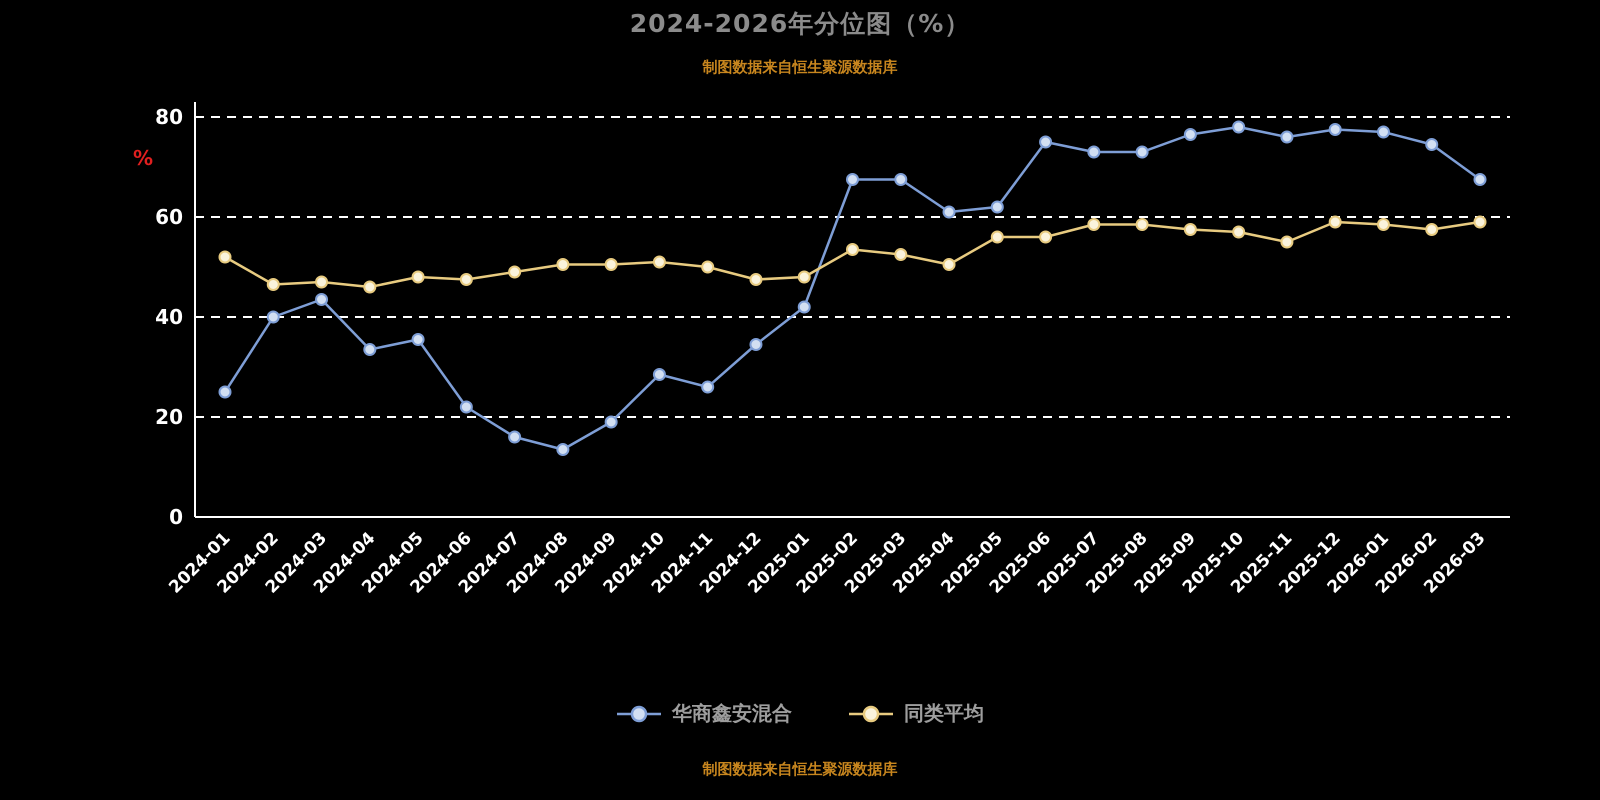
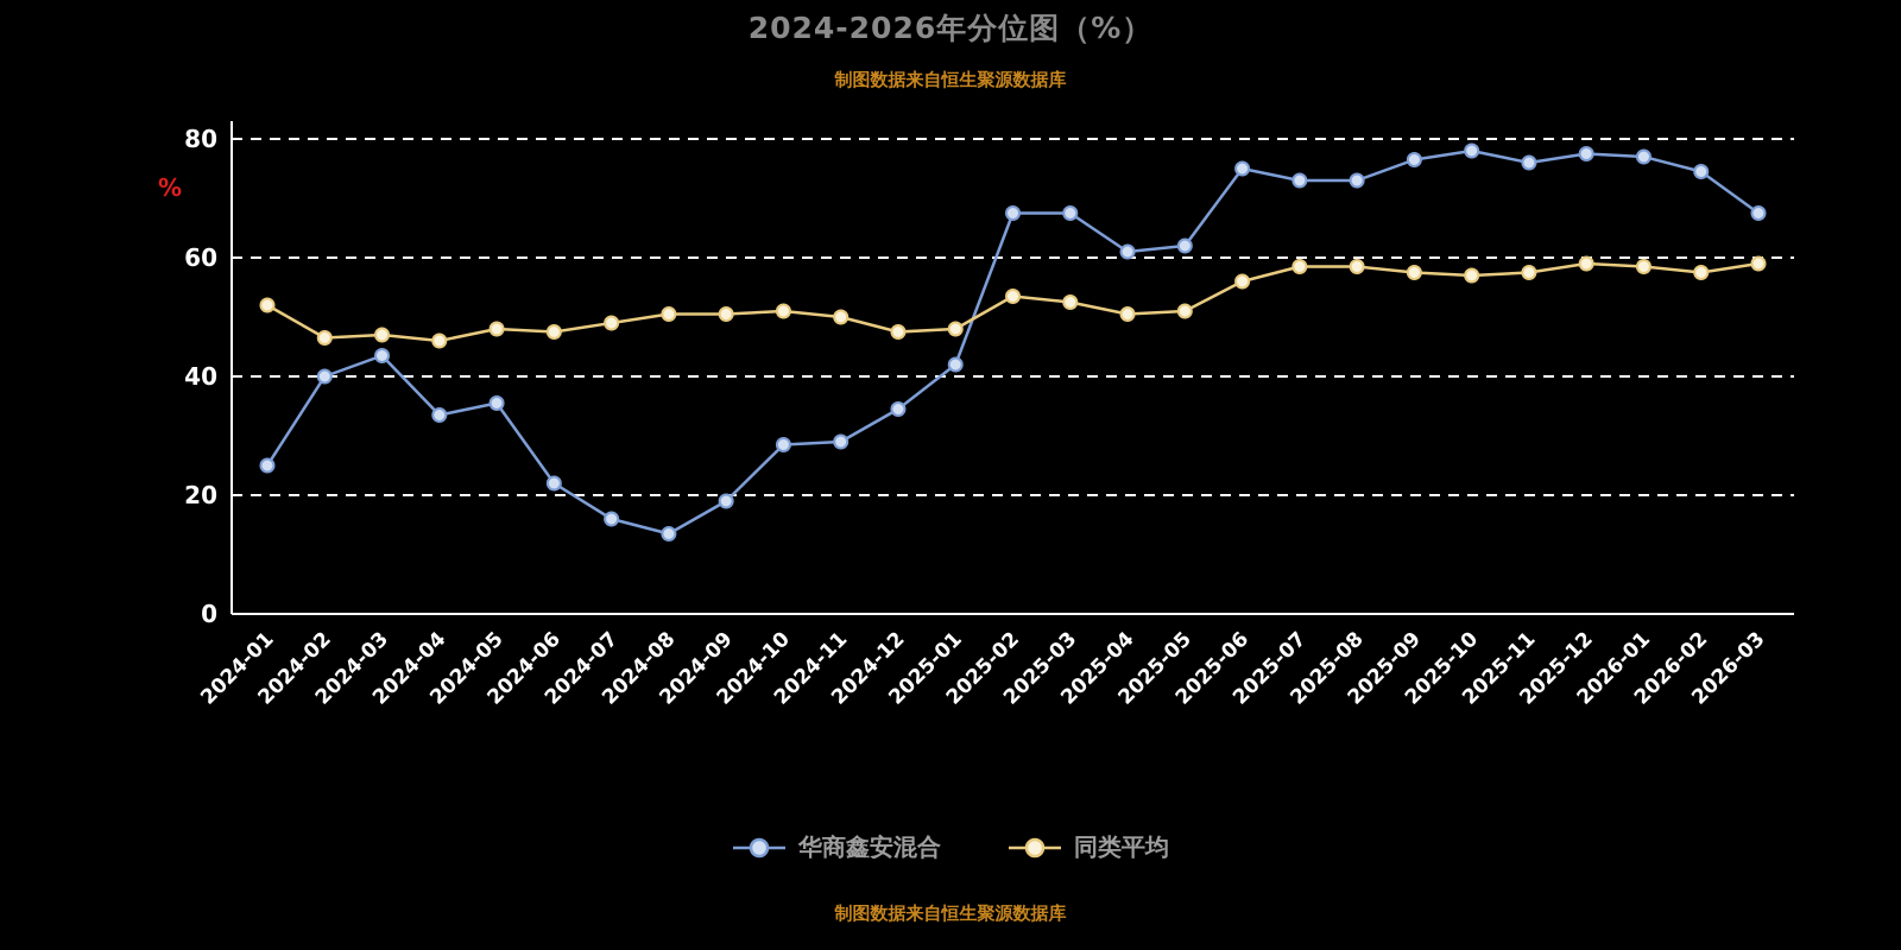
华商鑫安混合/2024-11: 26 -> 29
同类平均/2025-05: 56 -> 51
同类平均/2025-11: 55 -> 58
